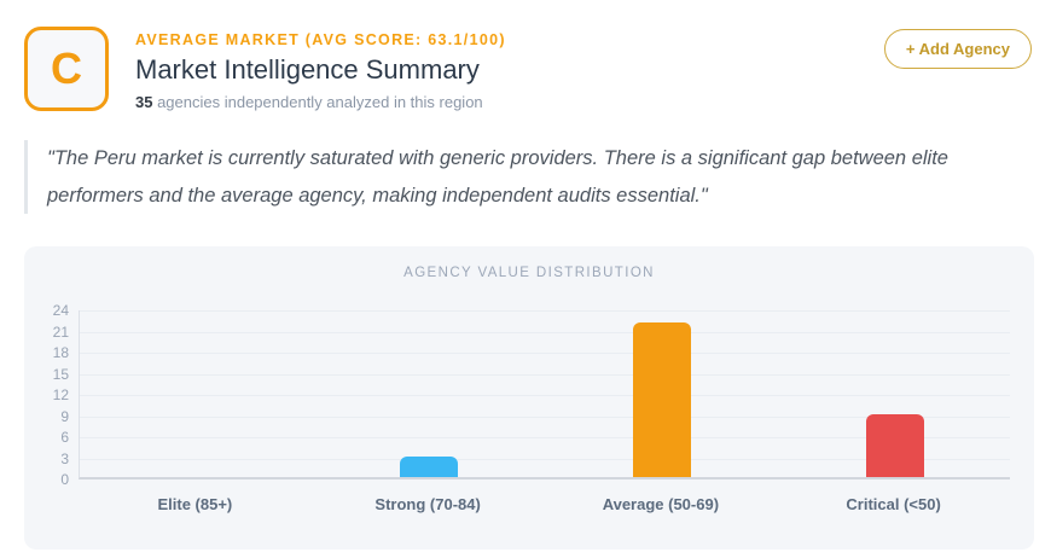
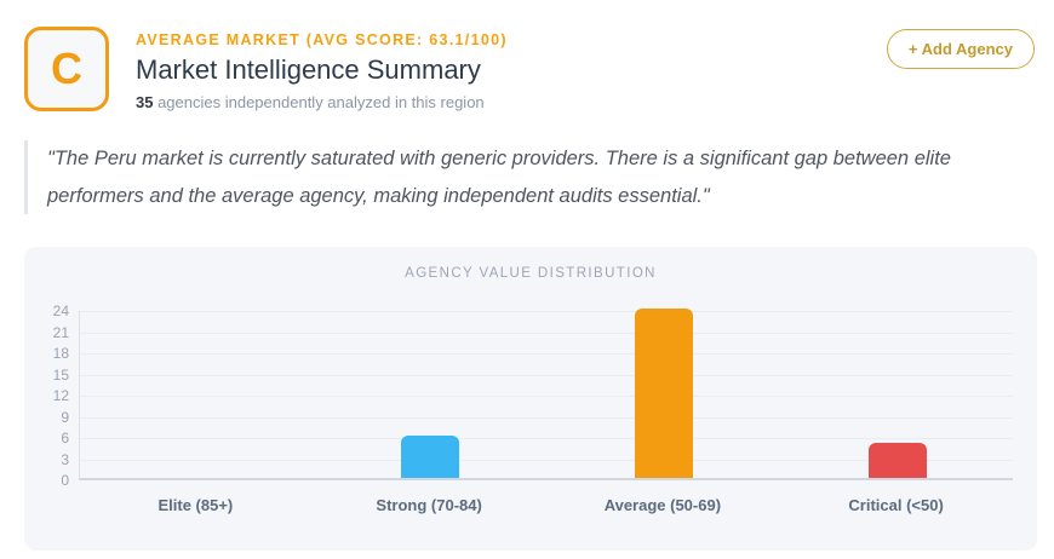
Strong (70-84): 3 -> 6
Average (50-69): 22 -> 24
Critical (<50): 9 -> 5
